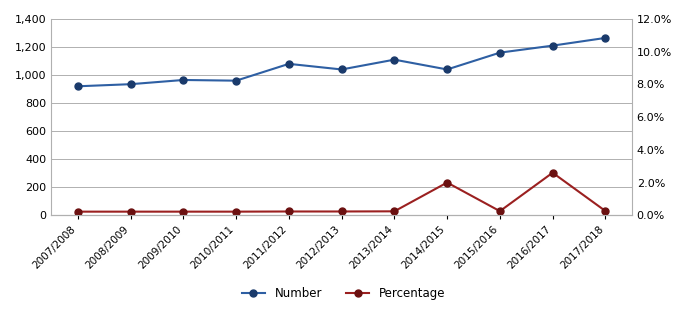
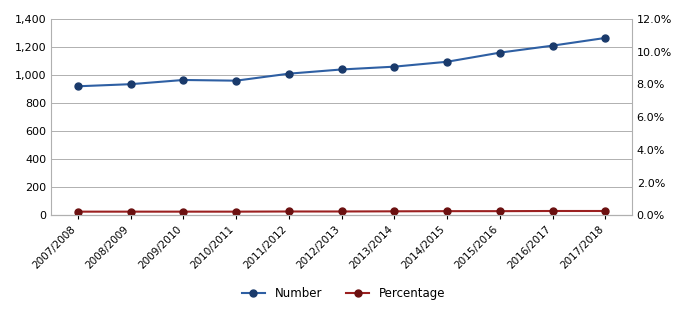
Number/2011/2012: 1,080 -> 1,010
Number/2013/2014: 1,110 -> 1,060
Number/2014/2015: 1,040 -> 1,100
Percentage/2014/2015: 2.0% -> 0.3%
Percentage/2016/2017: 2.6% -> 0.3%
